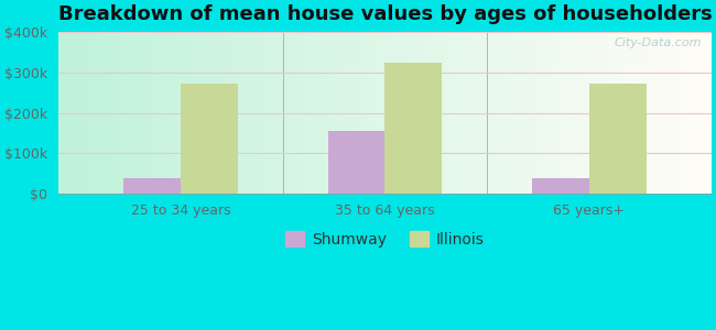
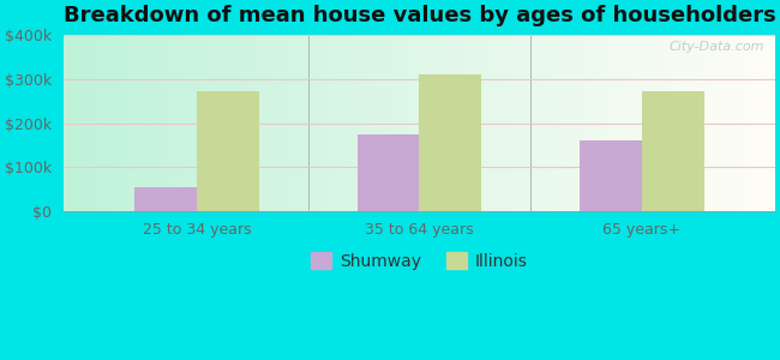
Shumway/25 to 34 years: $37k -> $55k
Shumway/35 to 64 years: $155k -> $175k
Illinois/35 to 64 years: $325k -> $310k
Shumway/65 years+: $37k -> $160k
